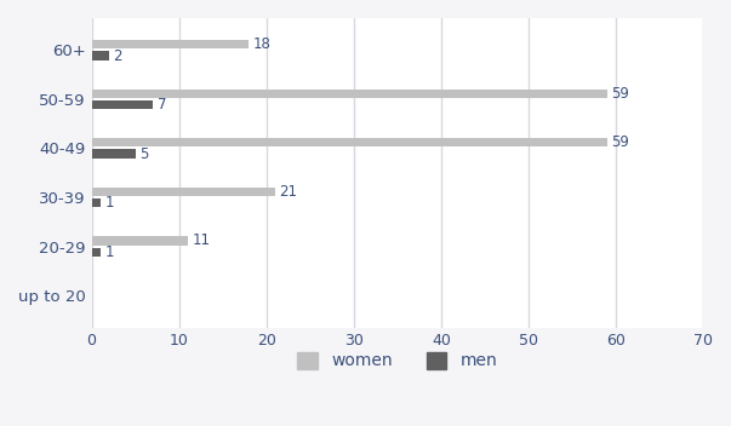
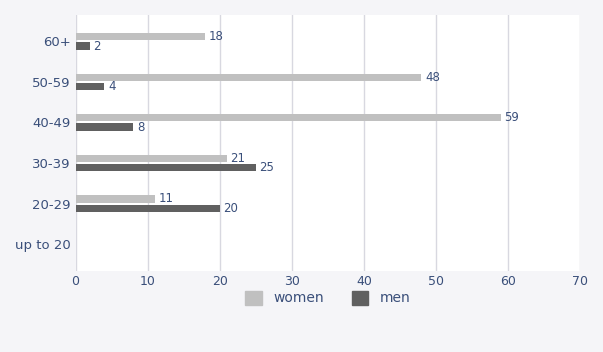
women/50-59: 59 -> 48
men/50-59: 7 -> 4
men/40-49: 5 -> 8
men/30-39: 1 -> 25
men/20-29: 1 -> 20
